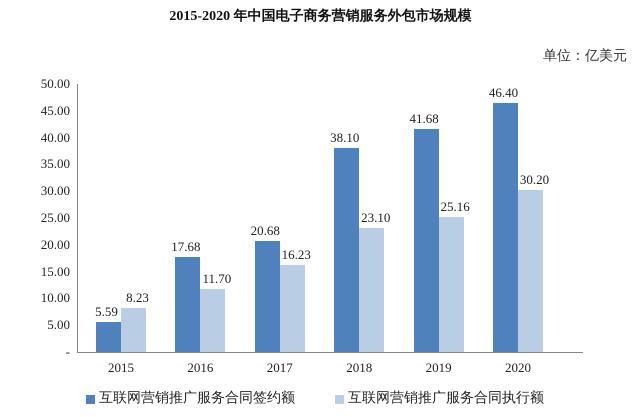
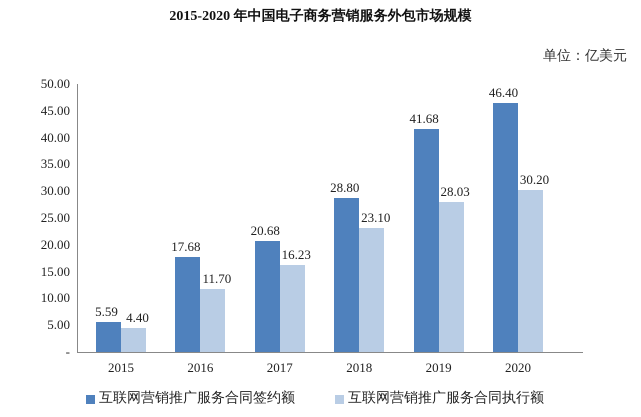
互联网营销推广服务合同执行额/2015: 8.23 -> 4.40
互联网营销推广服务合同签约额/2018: 38.10 -> 28.80
互联网营销推广服务合同执行额/2019: 25.16 -> 28.03
